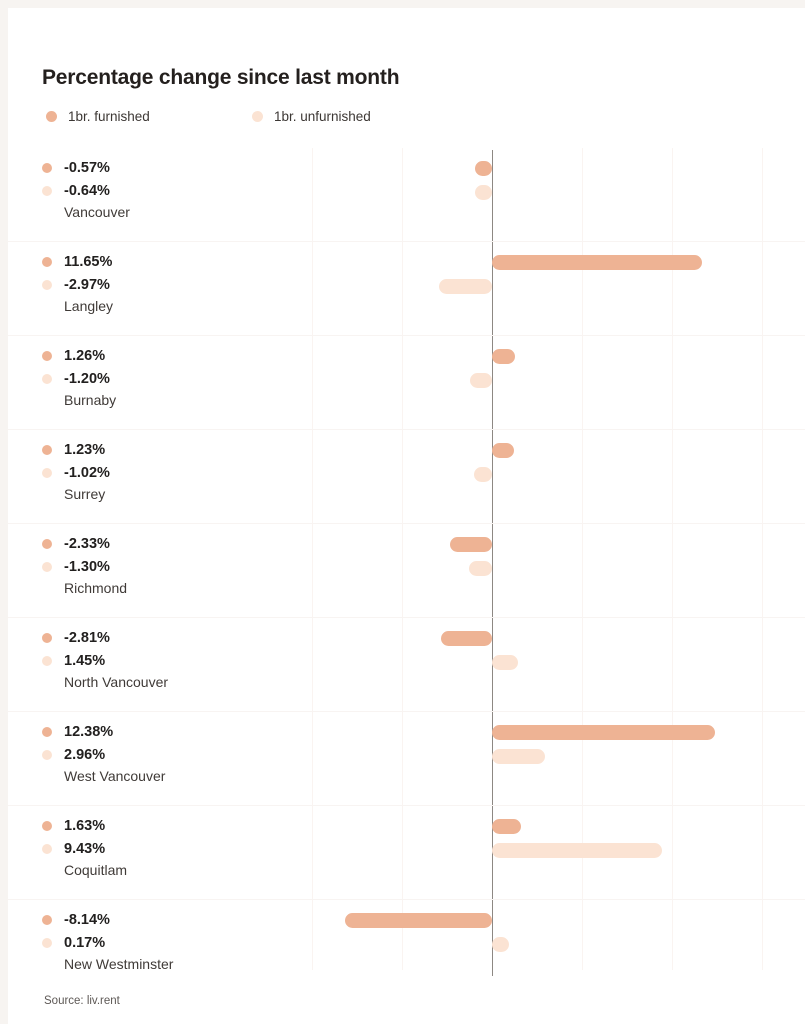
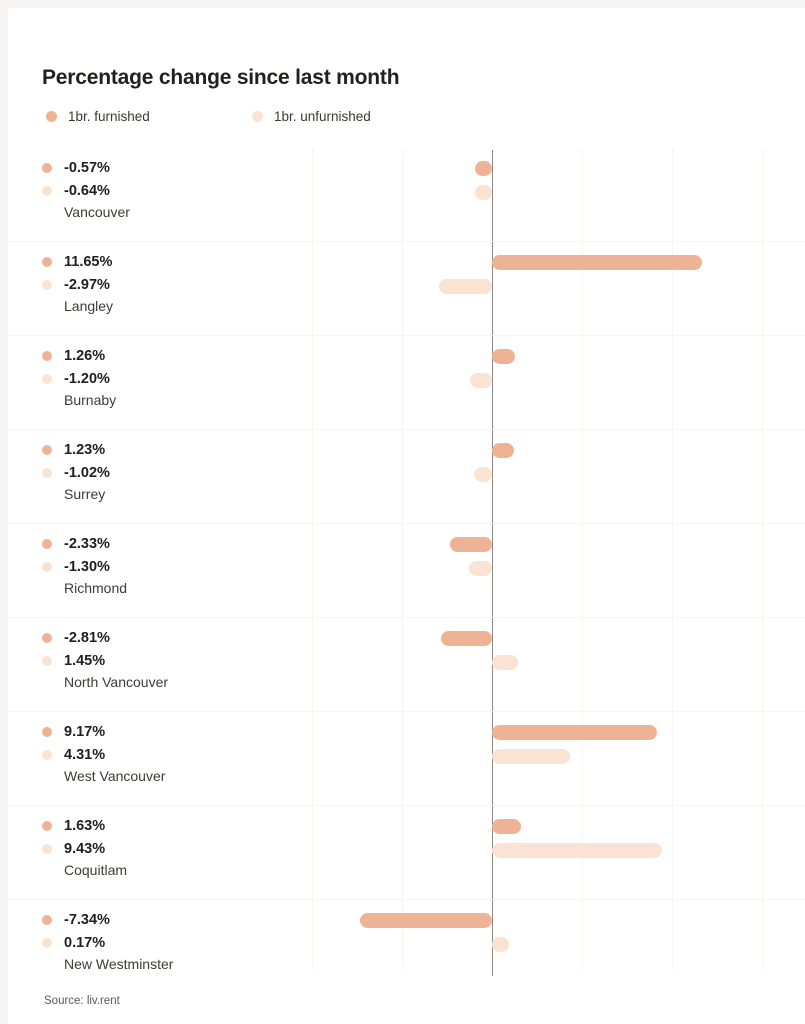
1br. furnished/West Vancouver: 12.38% -> 9.17%
1br. unfurnished/West Vancouver: 2.96% -> 4.31%
1br. furnished/New Westminster: -8.14% -> -7.34%
